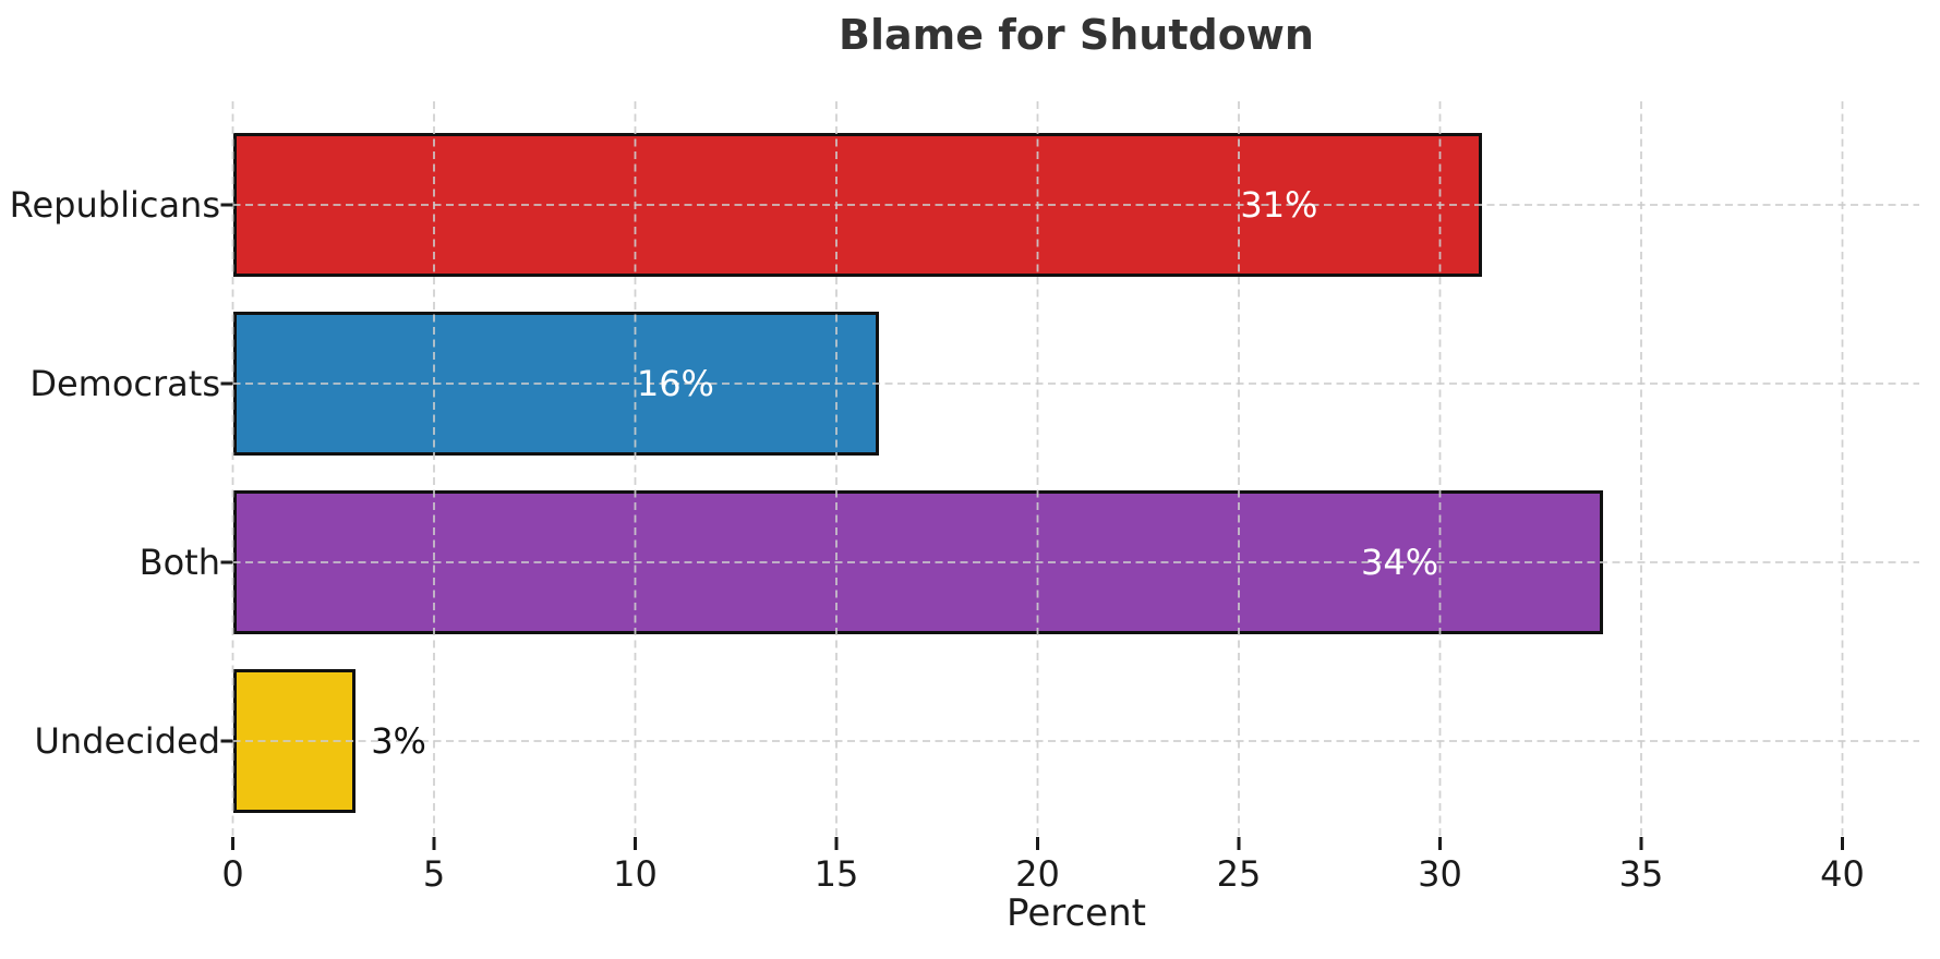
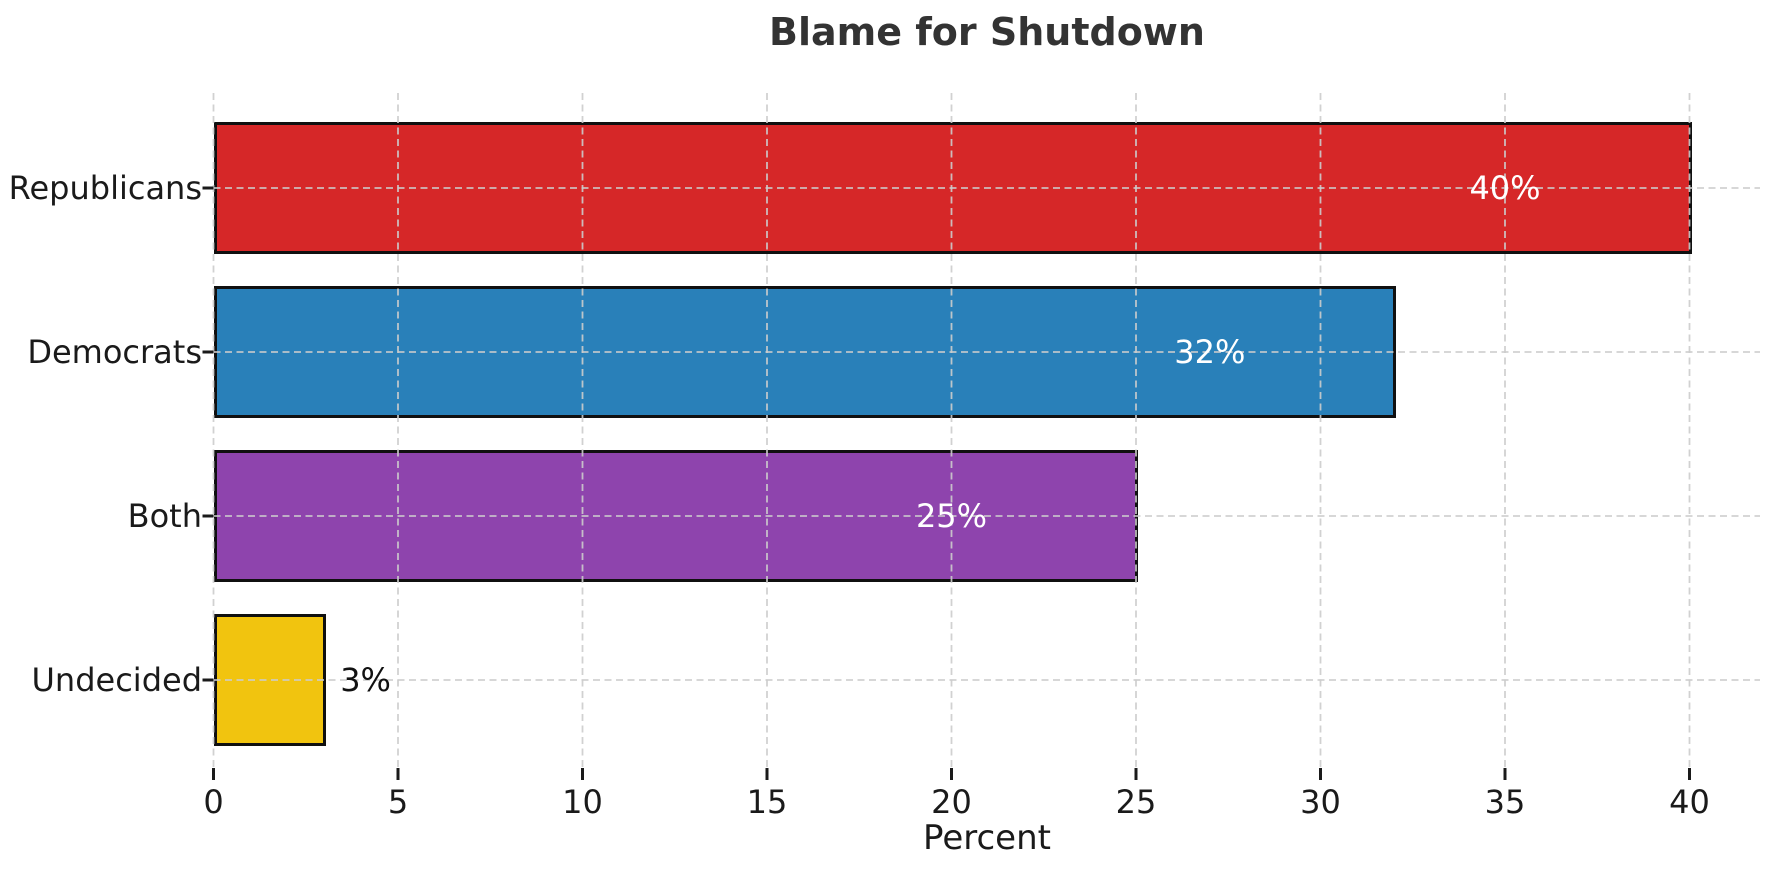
Republicans: 31% -> 40%
Democrats: 16% -> 32%
Both: 34% -> 25%
